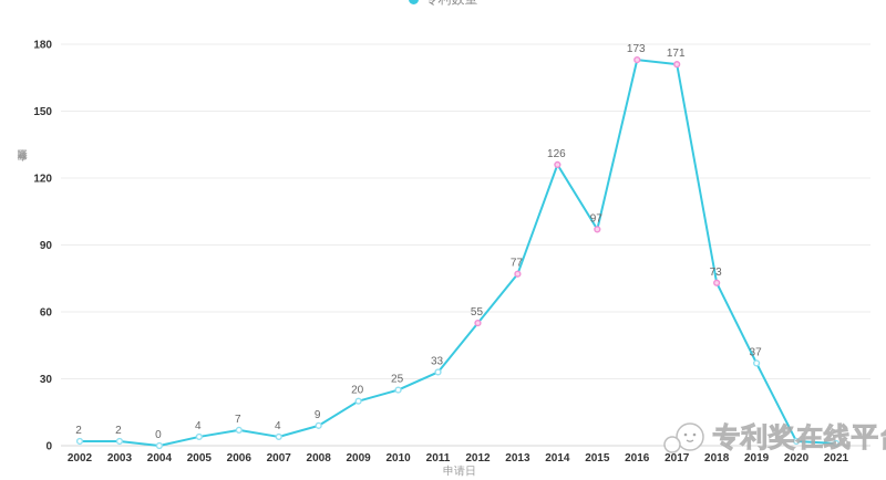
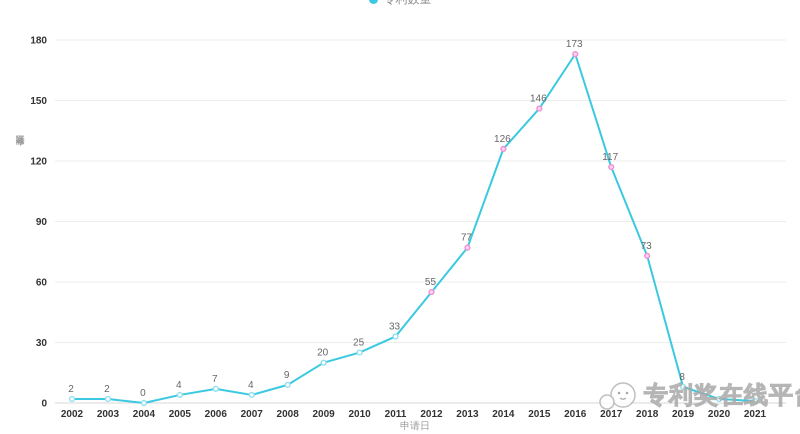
2015: 97 -> 146
2017: 171 -> 117
2019: 37 -> 8
